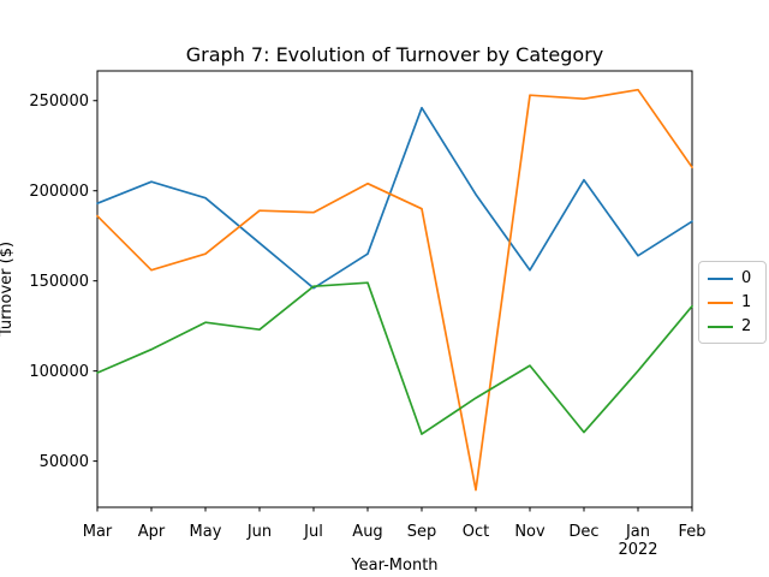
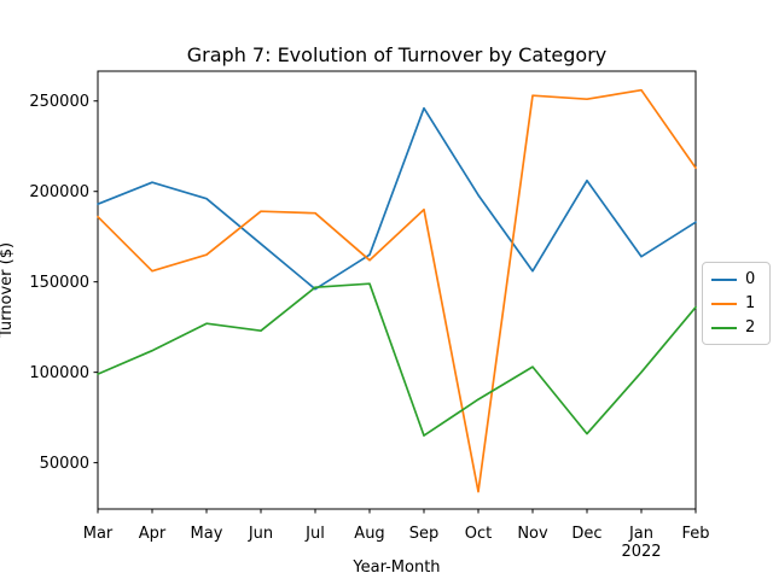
1/Aug: 204000 -> 162000
